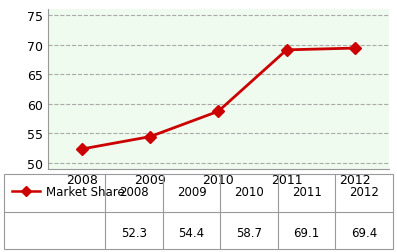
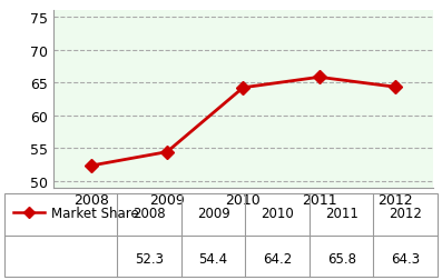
2010: 58.7 -> 64.2
2011: 69.1 -> 65.8
2012: 69.4 -> 64.3
